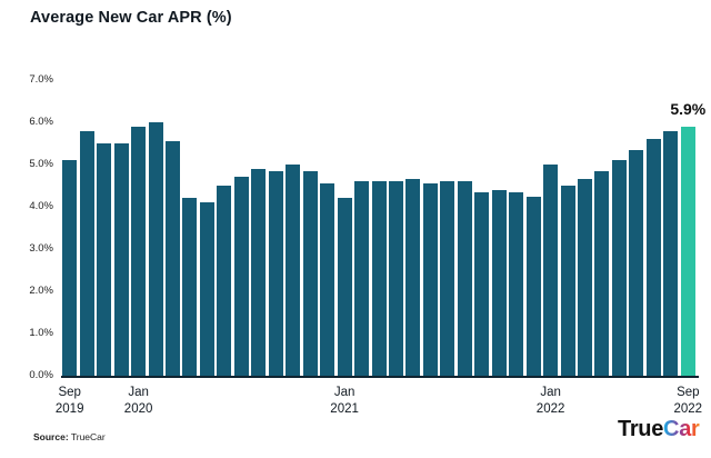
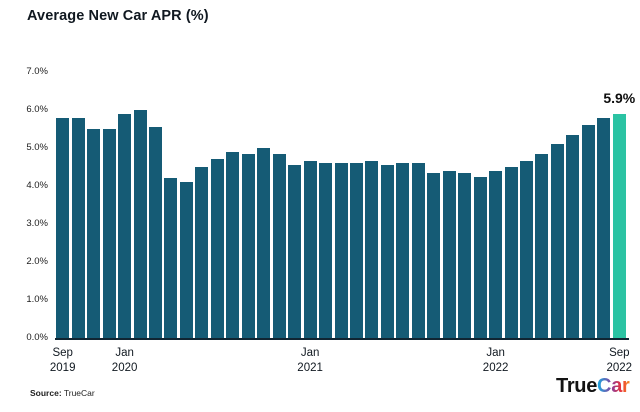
Sep 2019: 5.1% -> 5.8%
Jan 2021: 4.2% -> 4.7%
Jan 2022: 5.0% -> 4.4%
